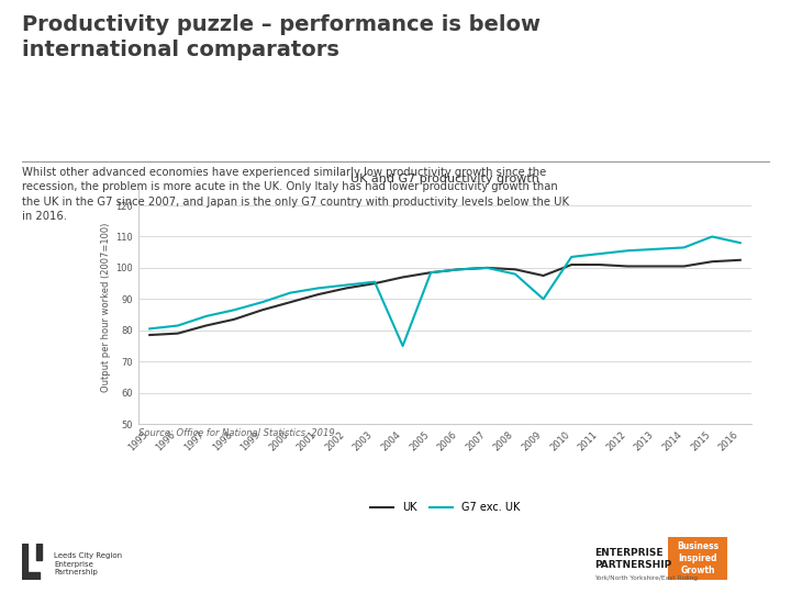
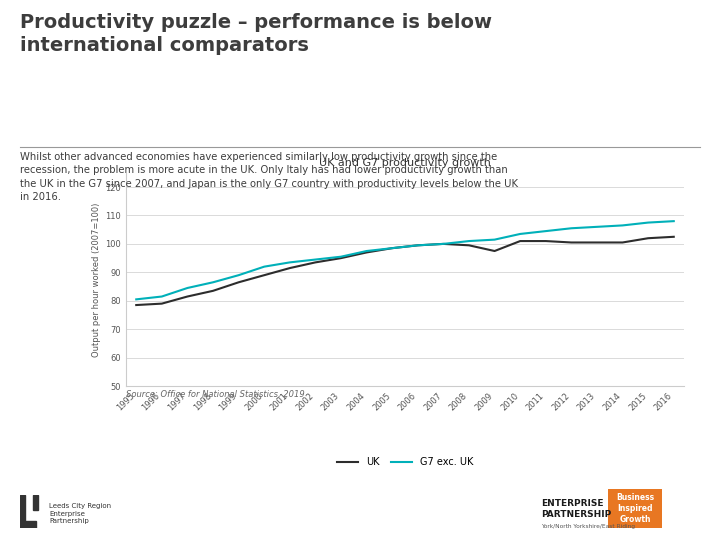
G7 exc. UK/2004: 75.0 -> 97.5
G7 exc. UK/2008: 98.0 -> 101.0
G7 exc. UK/2009: 90.0 -> 101.5
G7 exc. UK/2015: 110.0 -> 107.5
